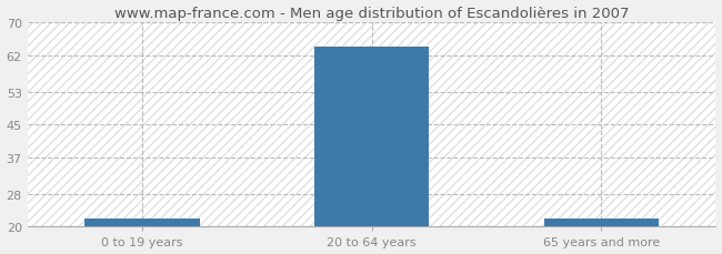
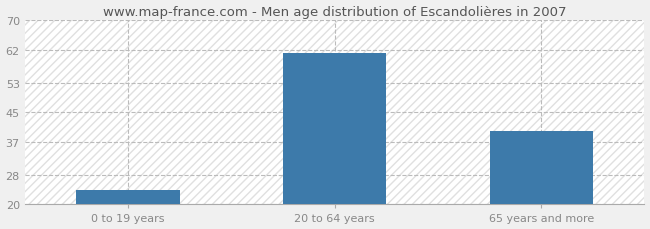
0 to 19 years: 22 -> 24
20 to 64 years: 64 -> 61
65 years and more: 22 -> 40
